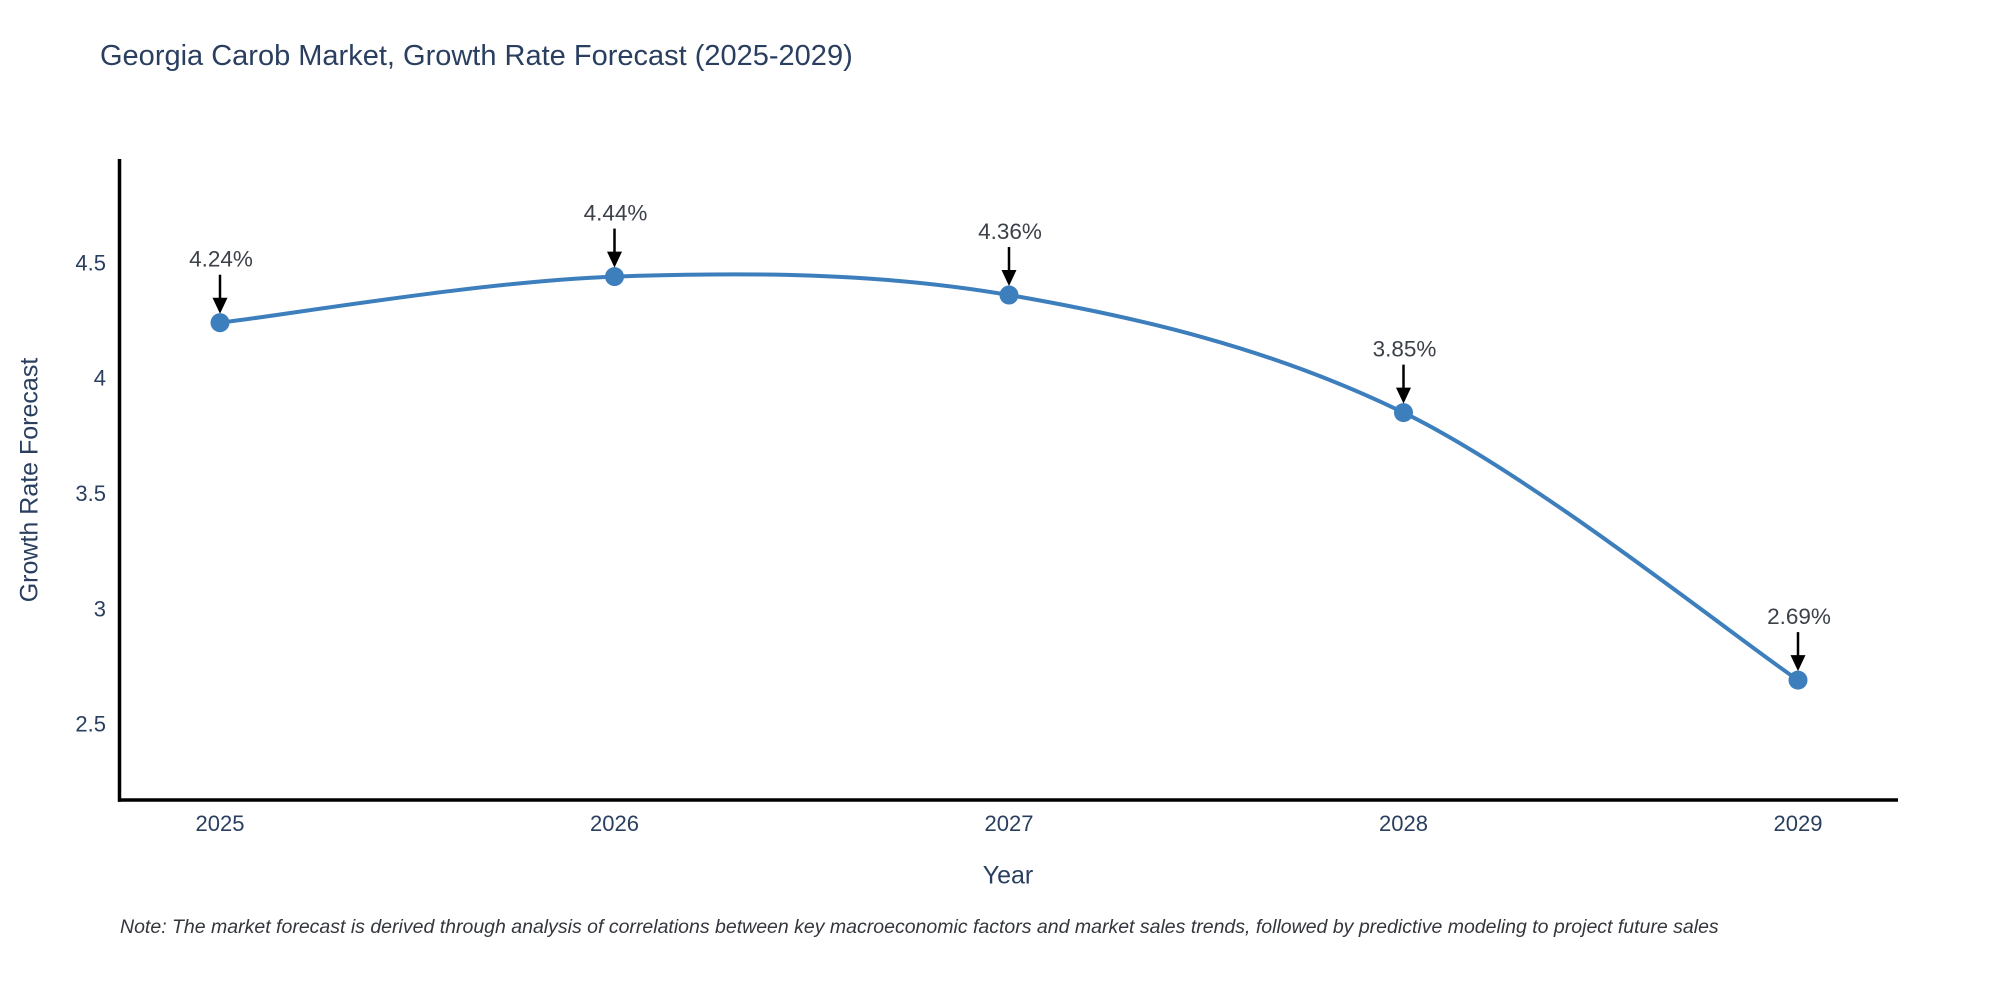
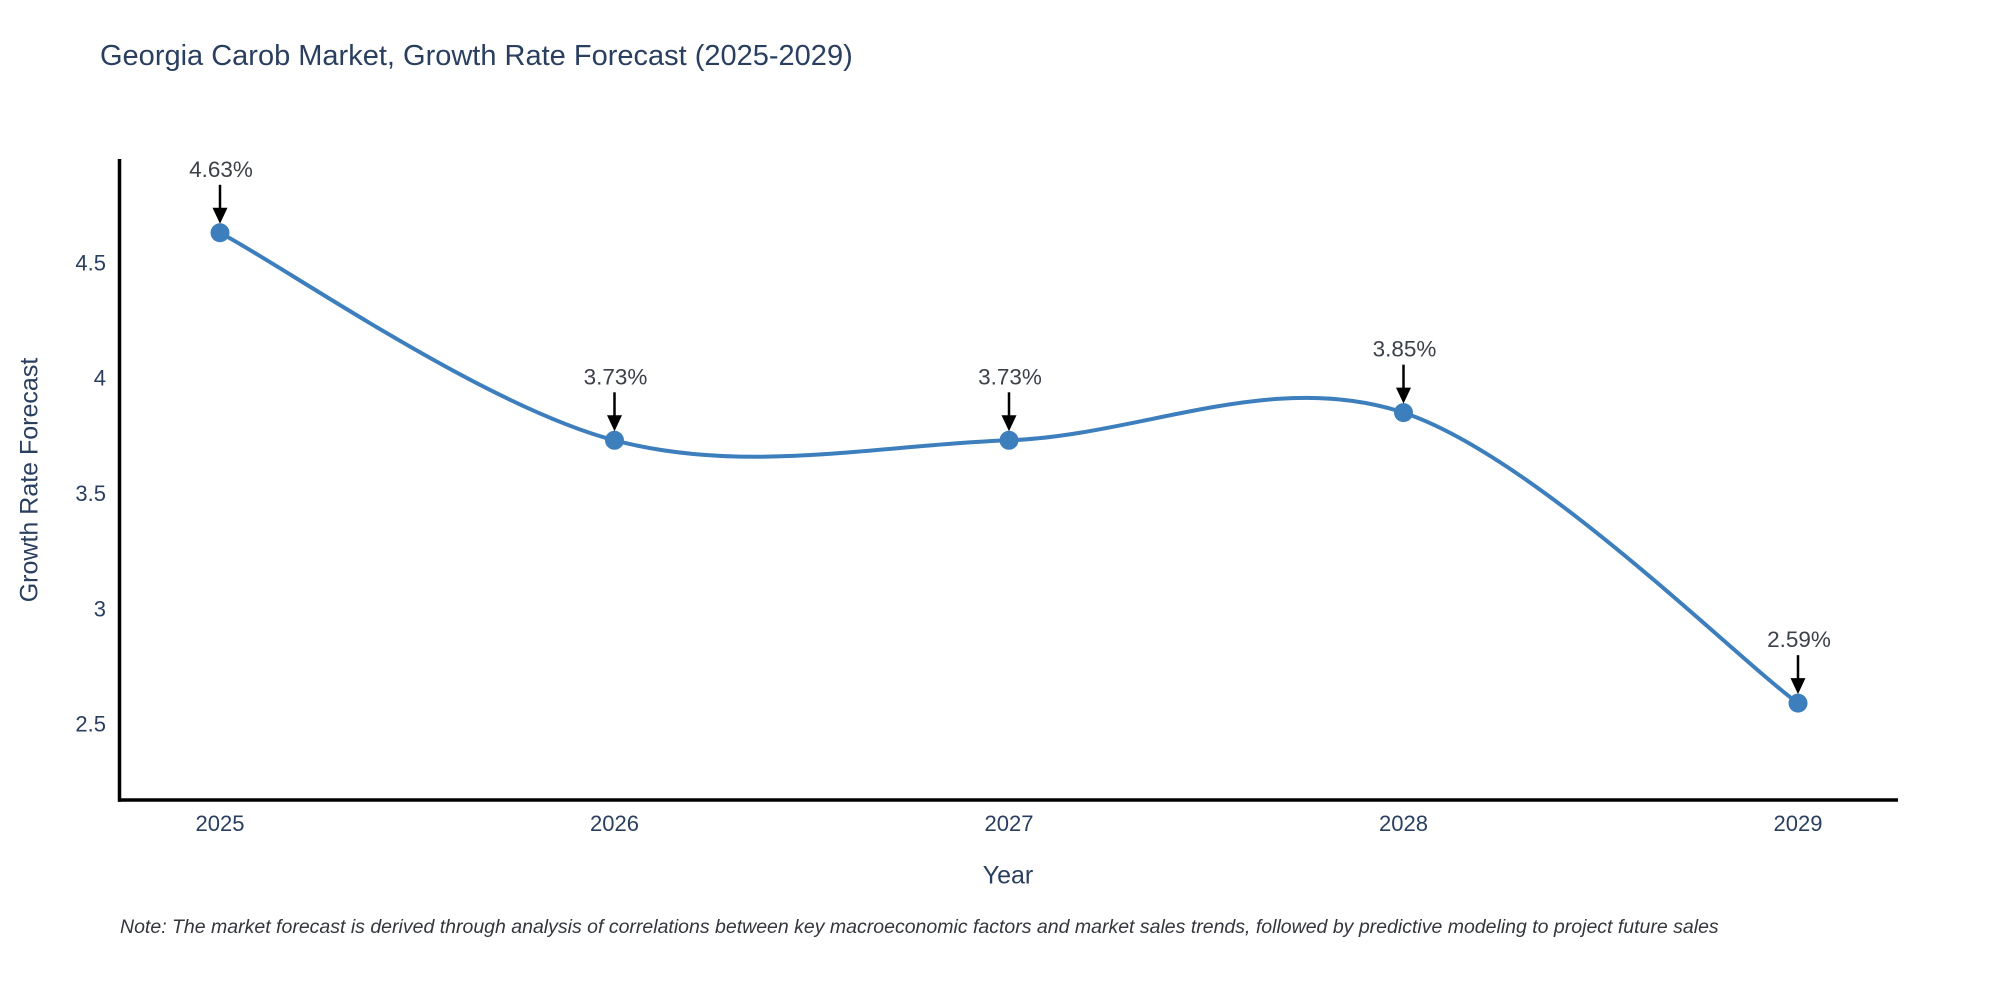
2025: 4.24% -> 4.63%
2026: 4.44% -> 3.73%
2027: 4.36% -> 3.73%
2029: 2.69% -> 2.59%
